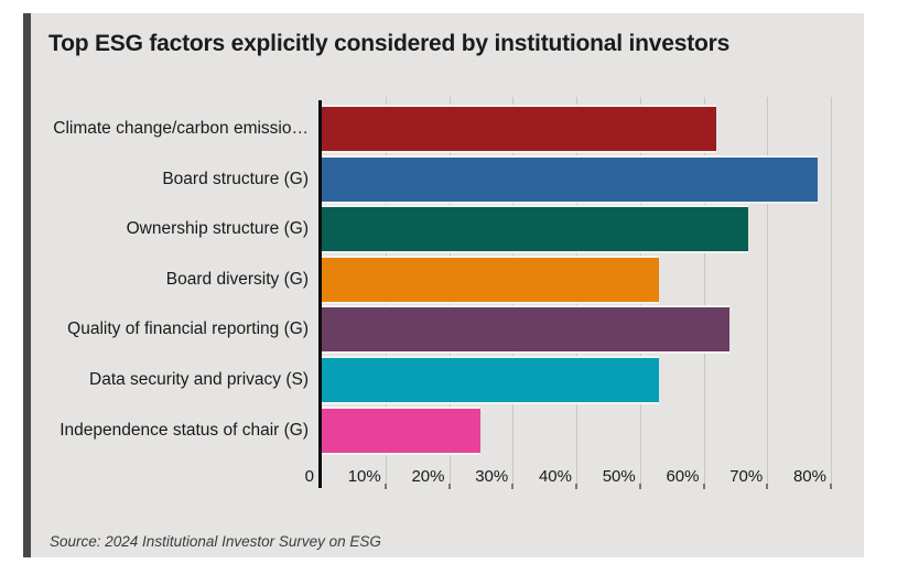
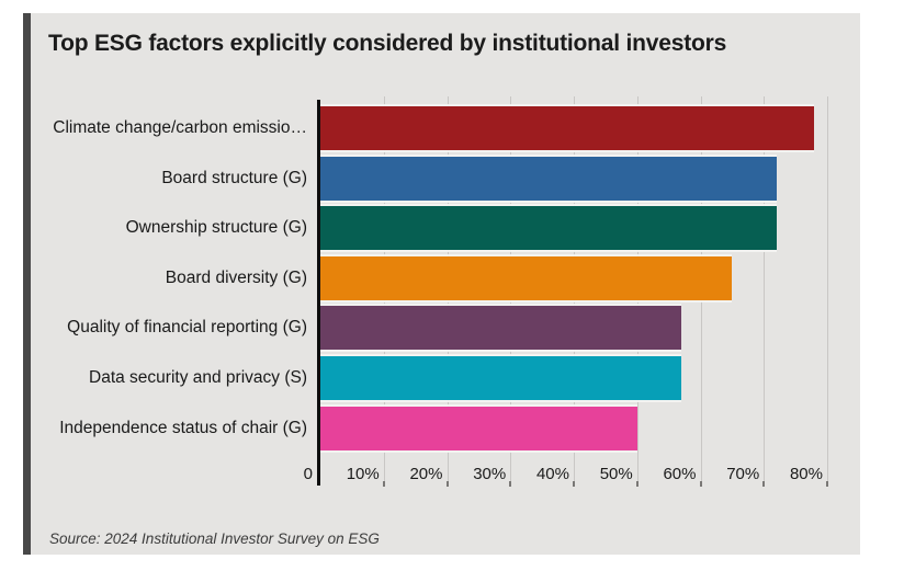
Climate change/carbon emissio…: 62% -> 78%
Board structure (G): 78% -> 72%
Ownership structure (G): 67% -> 72%
Board diversity (G): 53% -> 65%
Quality of financial reporting (G): 64% -> 57%
Data security and privacy (S): 53% -> 57%
Independence status of chair (G): 25% -> 50%
